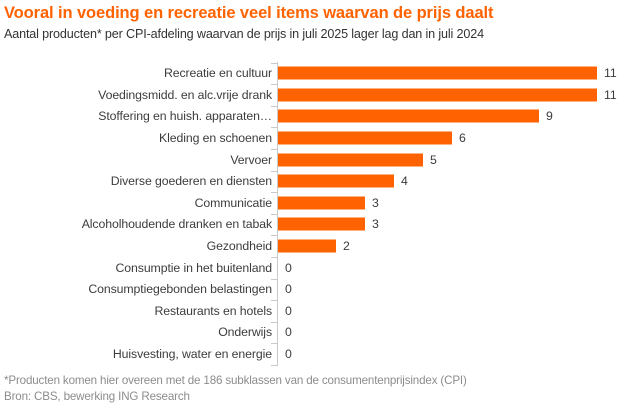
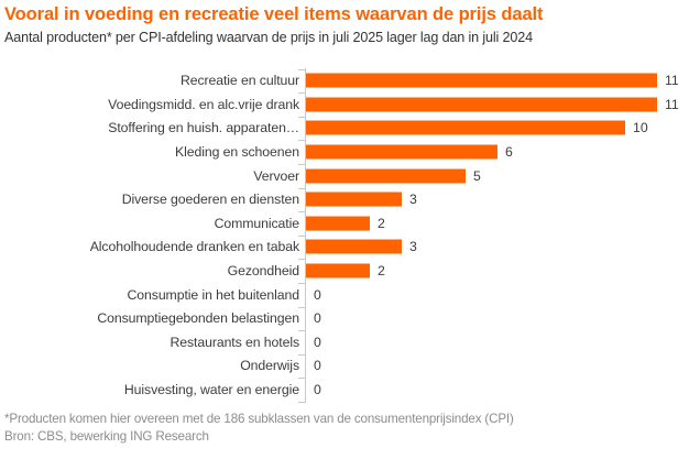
Stoffering en huish. apparaten…: 9 -> 10
Diverse goederen en diensten: 4 -> 3
Communicatie: 3 -> 2
